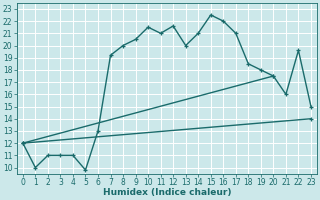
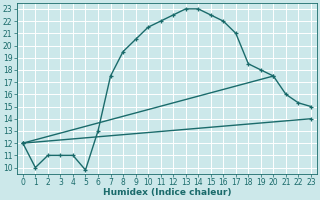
7: 19.2 -> 17.5
8: 20.0 -> 19.5
11: 21.0 -> 22.0
12: 21.6 -> 22.5
13: 20.0 -> 23.0
14: 21.0 -> 23.0
22: 19.6 -> 15.3
